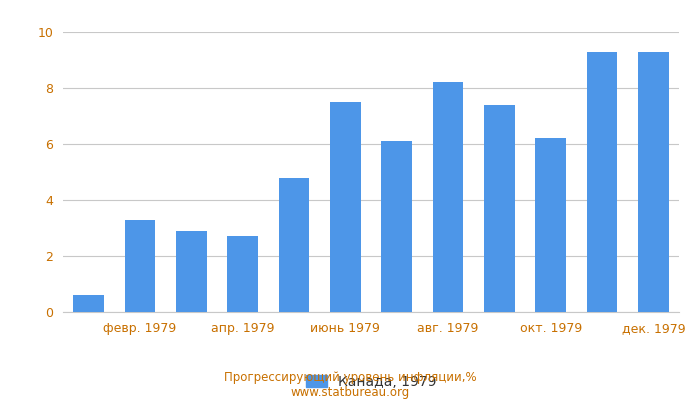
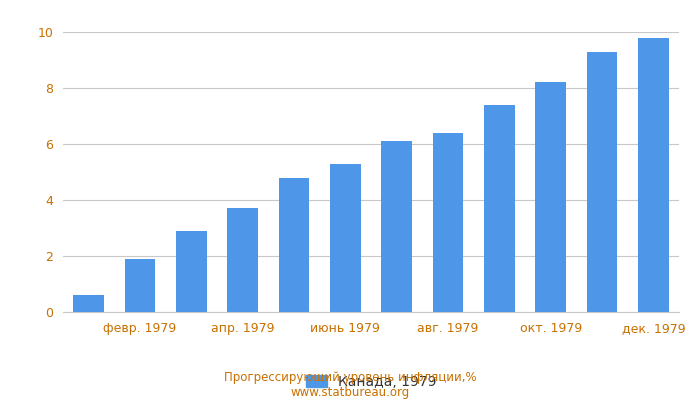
февр. 1979: 3.3 -> 1.9
апр. 1979: 2.7 -> 3.7
июнь 1979: 7.5 -> 5.3
авг. 1979: 8.2 -> 6.4
окт. 1979: 6.2 -> 8.2
дек. 1979: 9.3 -> 9.8
